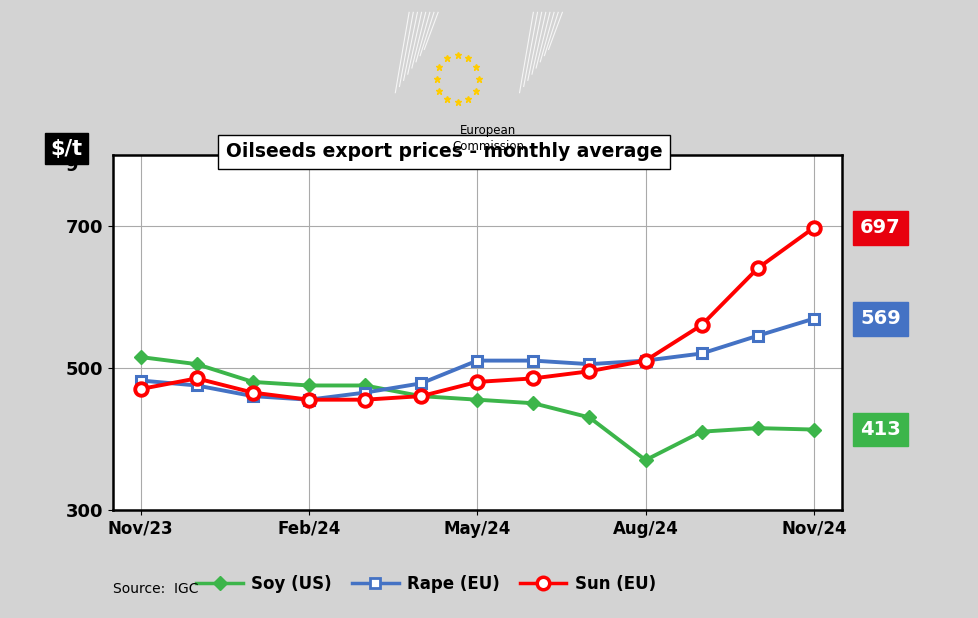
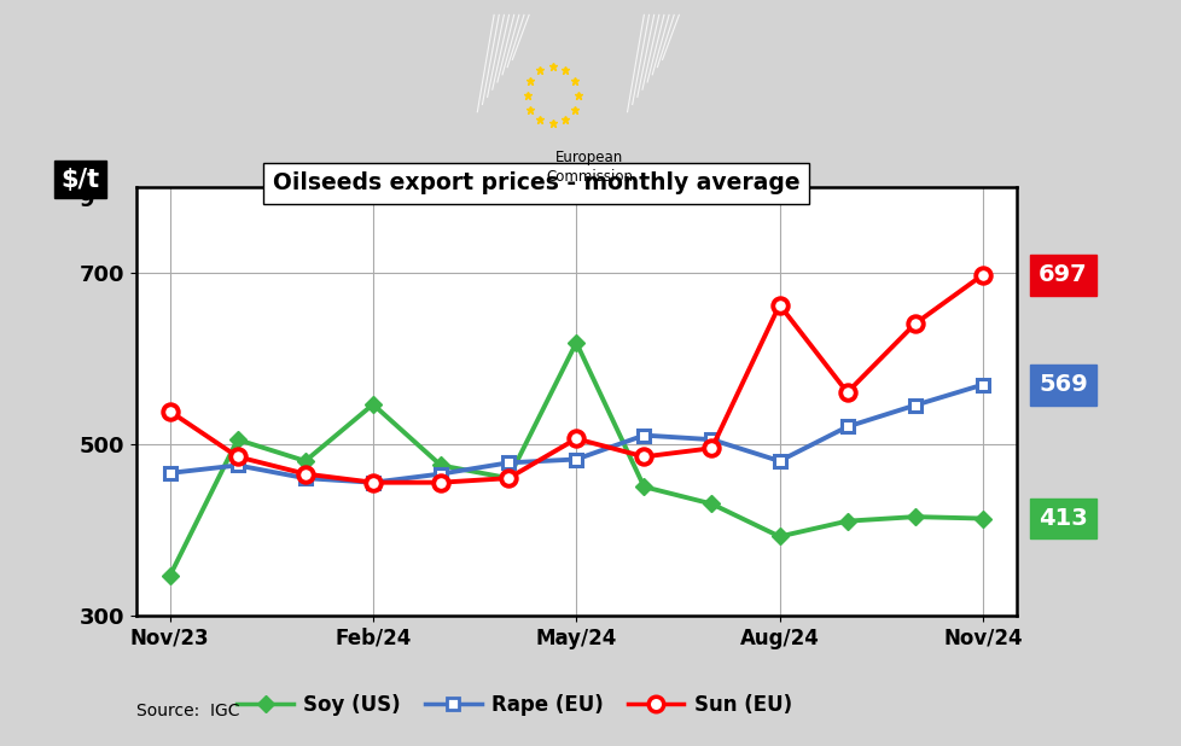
Soy (US)/Nov/23: 515 -> 346
Rape (EU)/Nov/23: 482 -> 466
Sun (EU)/Nov/23: 470 -> 538
Soy (US)/Feb/24: 475 -> 546
Soy (US)/May/24: 455 -> 618
Rape (EU)/May/24: 510 -> 482
Sun (EU)/May/24: 480 -> 506
Soy (US)/Aug/24: 370 -> 392
Rape (EU)/Aug/24: 510 -> 480
Sun (EU)/Aug/24: 510 -> 662
